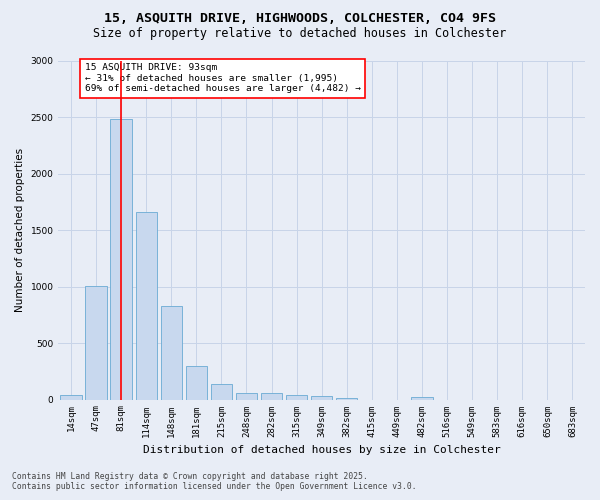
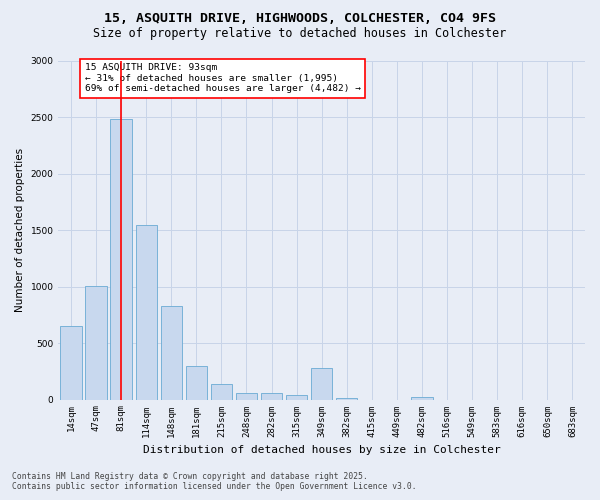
14sqm: 40 -> 650
114sqm: 1660 -> 1550
349sqm: 30 -> 280
